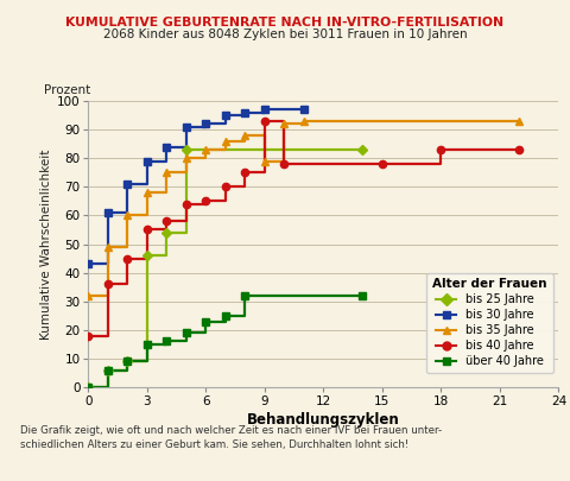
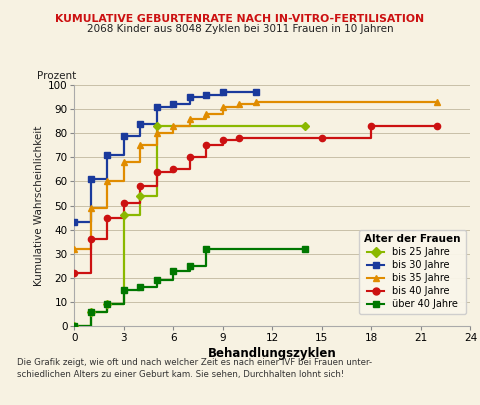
bis 40 Jahre/0: 18 -> 22
bis 40 Jahre/3: 55 -> 51
bis 35 Jahre/9: 79 -> 91
bis 40 Jahre/9: 93 -> 77
